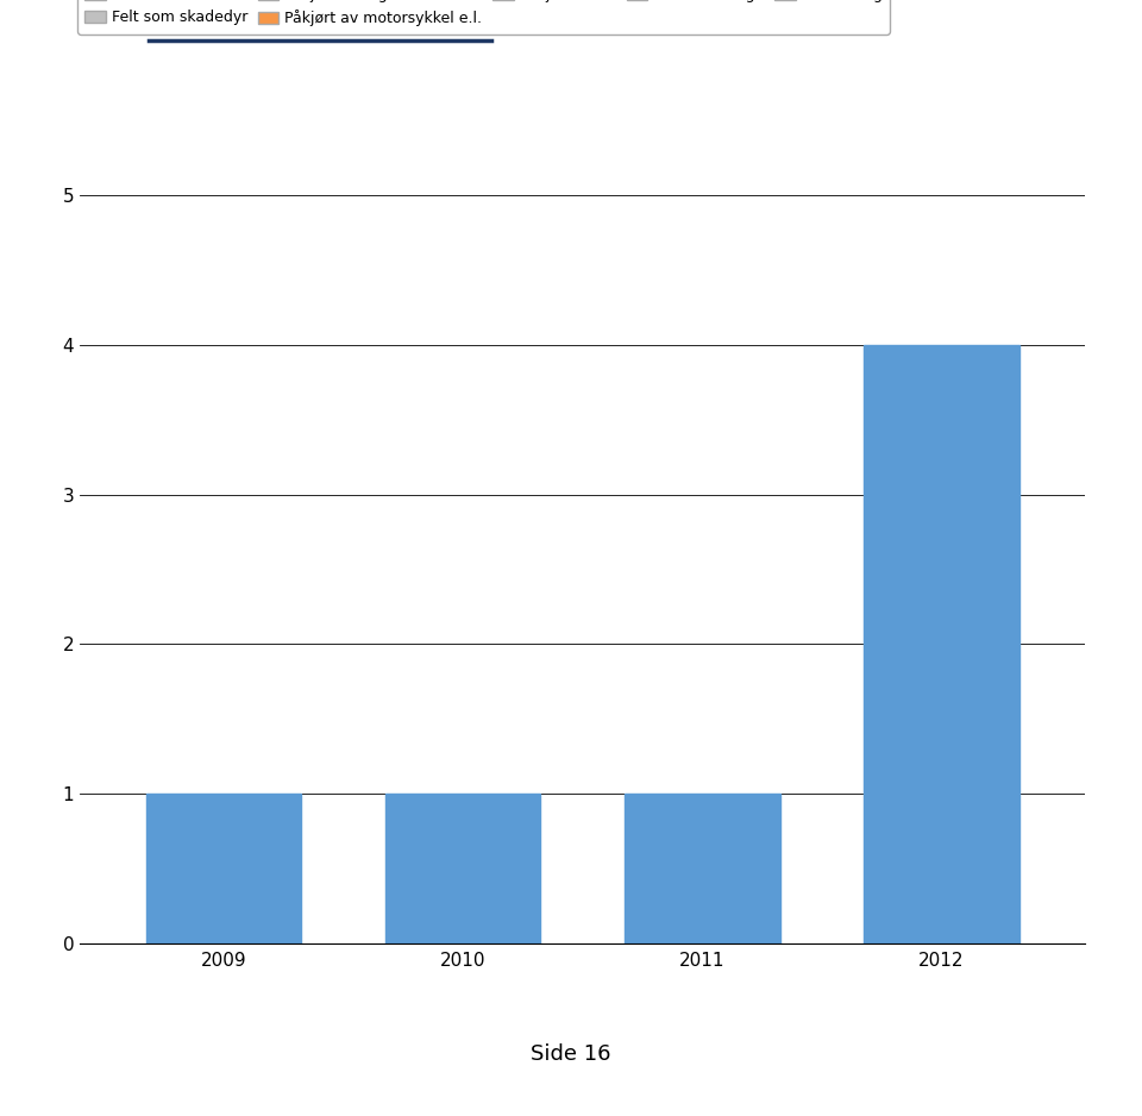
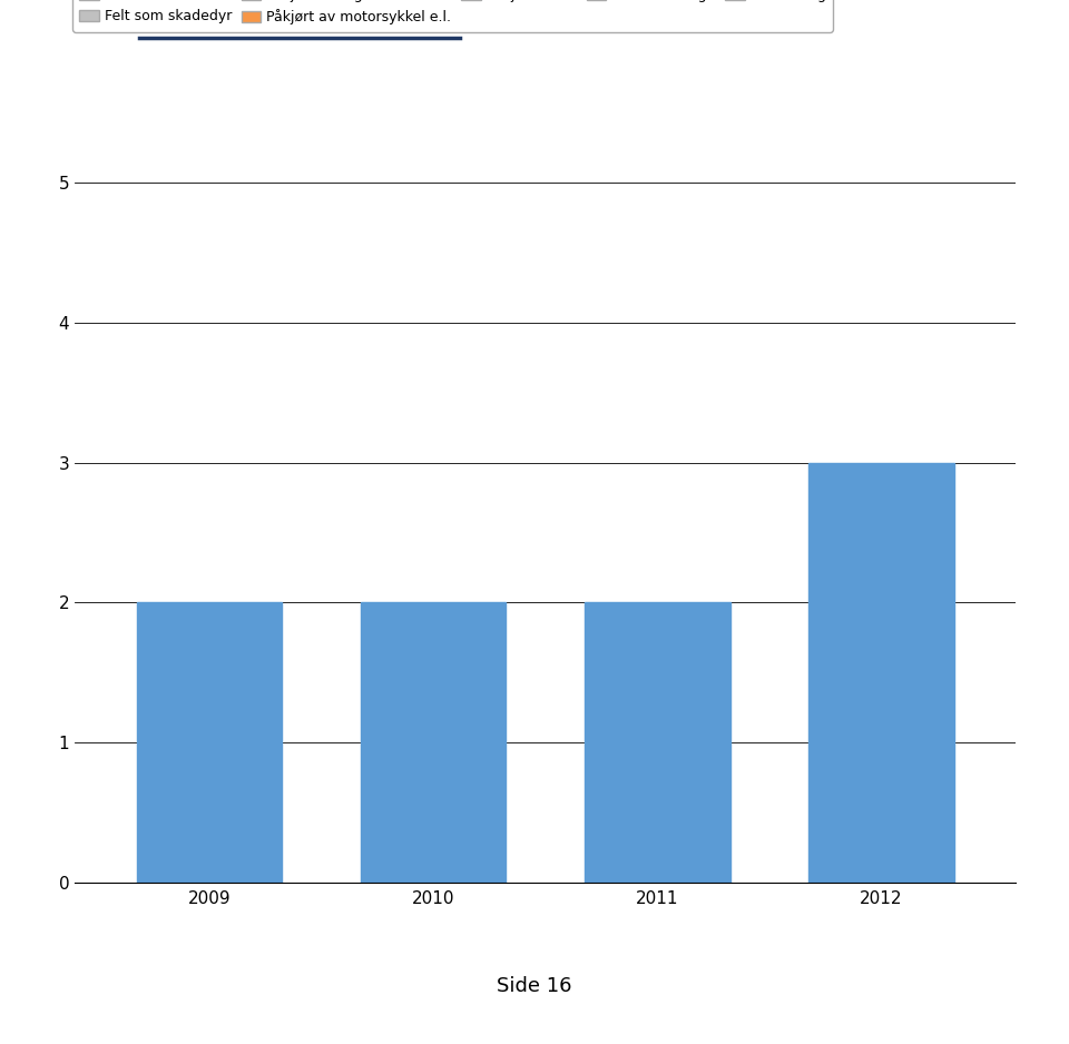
2009: 1 -> 2
2010: 1 -> 2
2011: 1 -> 2
2012: 4 -> 3
